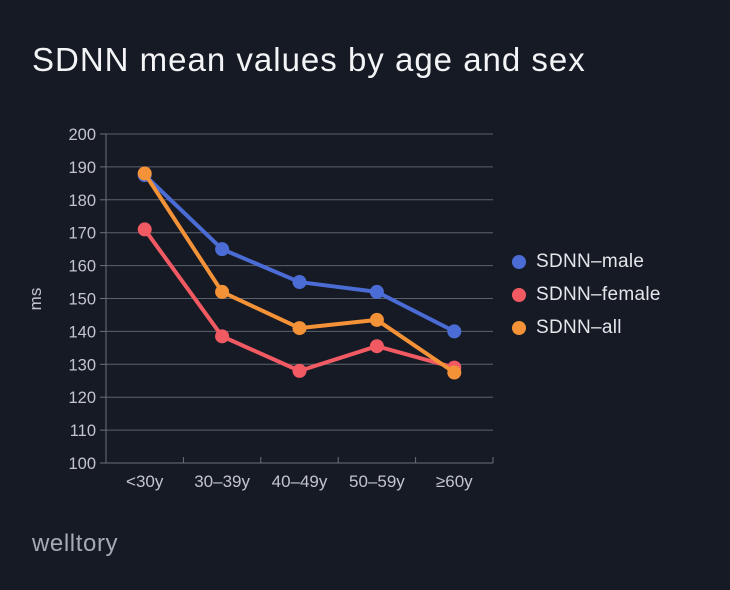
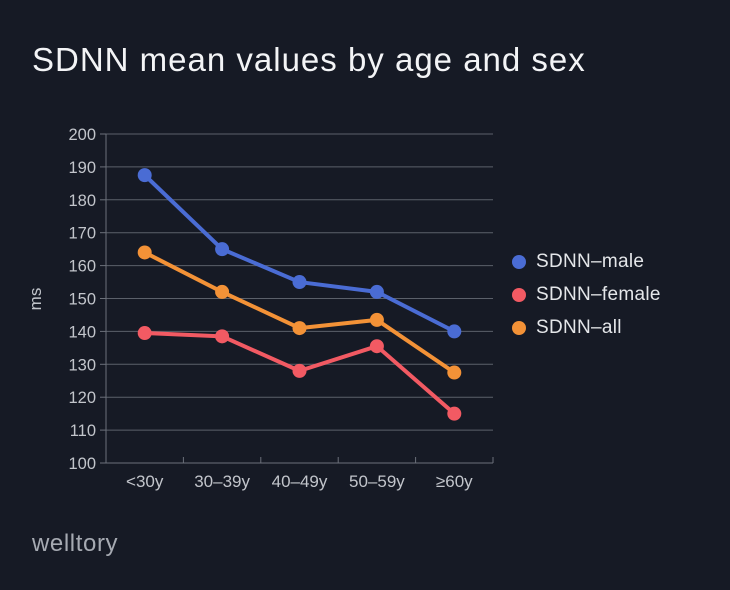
SDNN–female/<30y: 171 -> 140
SDNN–all/<30y: 188 -> 164
SDNN–female/≥60y: 129 -> 115
